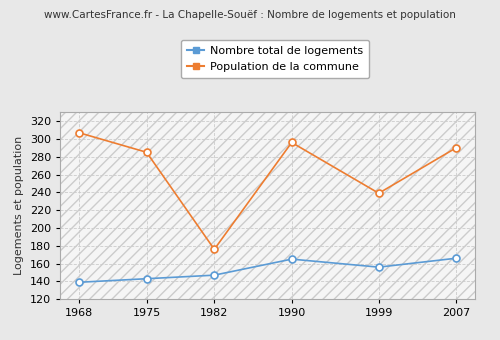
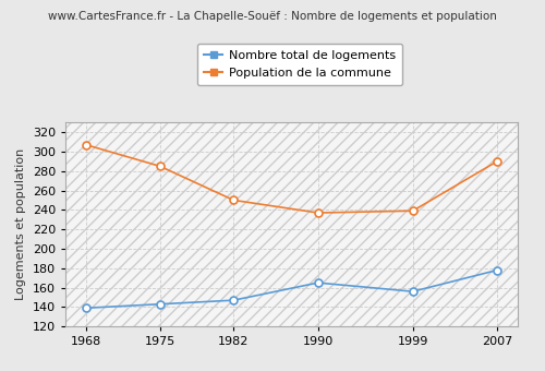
Population de la commune/1982: 176 -> 250
Population de la commune/1990: 296 -> 237
Nombre total de logements/2007: 166 -> 178
